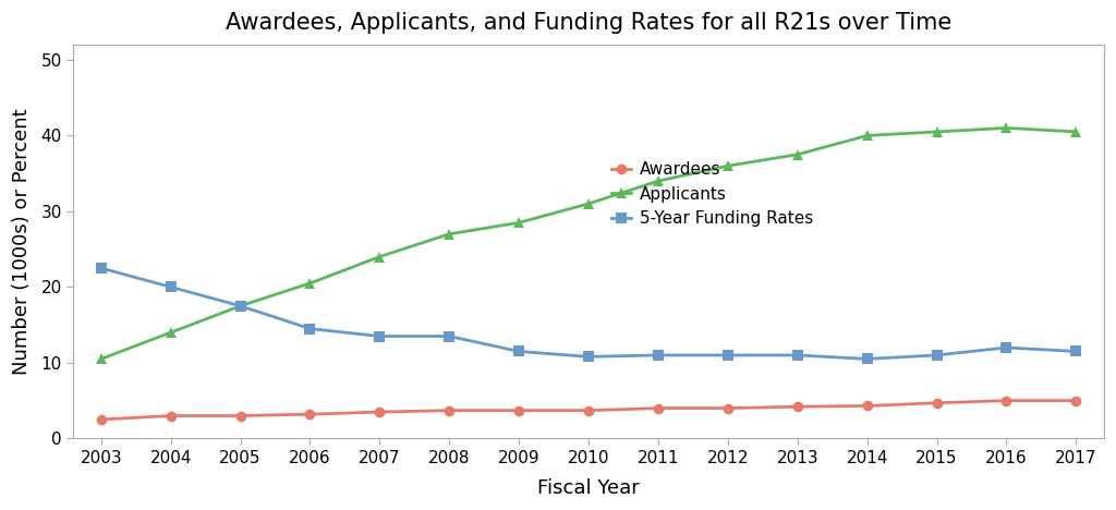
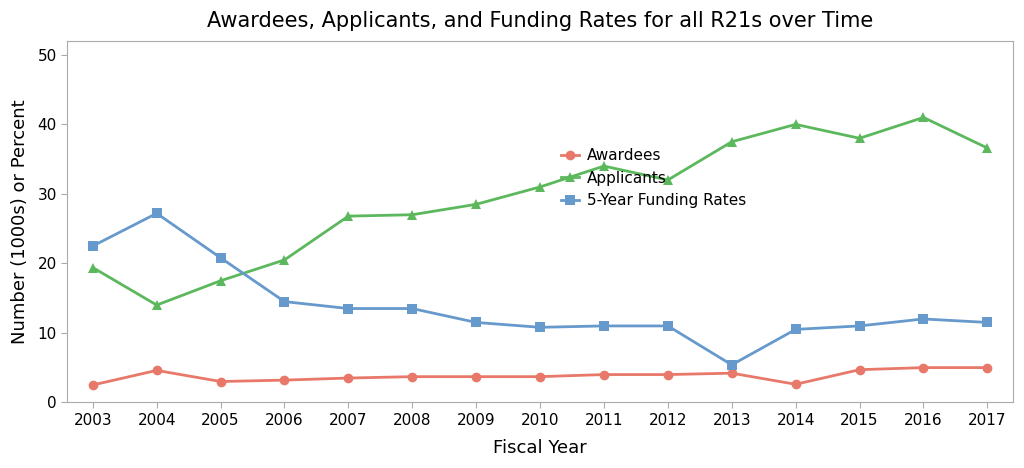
Applicants/2003: 10.5 -> 19.4
Awardees/2004: 3.0 -> 4.6
5-Year Funding Rates/2004: 20.0 -> 27.2
5-Year Funding Rates/2005: 17.5 -> 20.8
Applicants/2007: 24.0 -> 26.8
Applicants/2012: 36.0 -> 32.0
5-Year Funding Rates/2013: 11.0 -> 5.4
Awardees/2014: 4.3 -> 2.6
Applicants/2015: 40.5 -> 38.0
Applicants/2017: 40.5 -> 36.6
